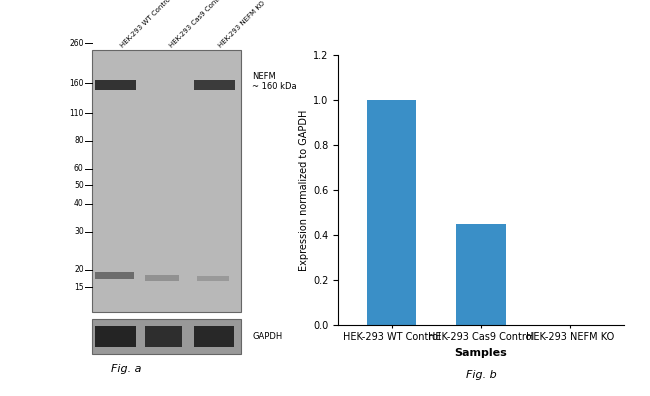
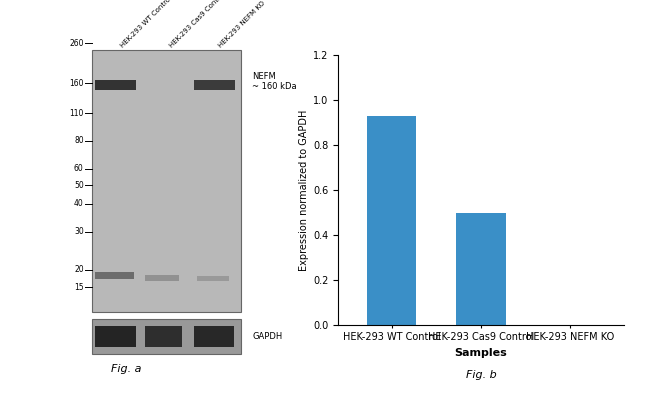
HEK-293 WT Control: 1.00 -> 0.93
HEK-293 Cas9 Control: 0.45 -> 0.50
